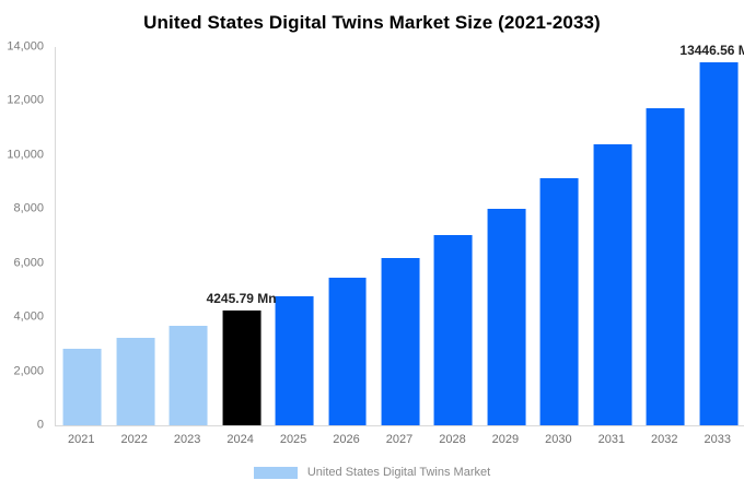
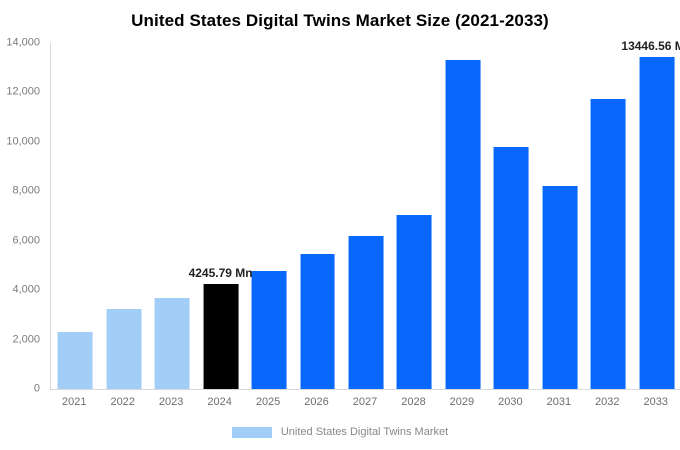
2021: 2800 -> 2300
2029: 8000 -> 13300
2030: 9100 -> 9800
2031: 10400 -> 8200
